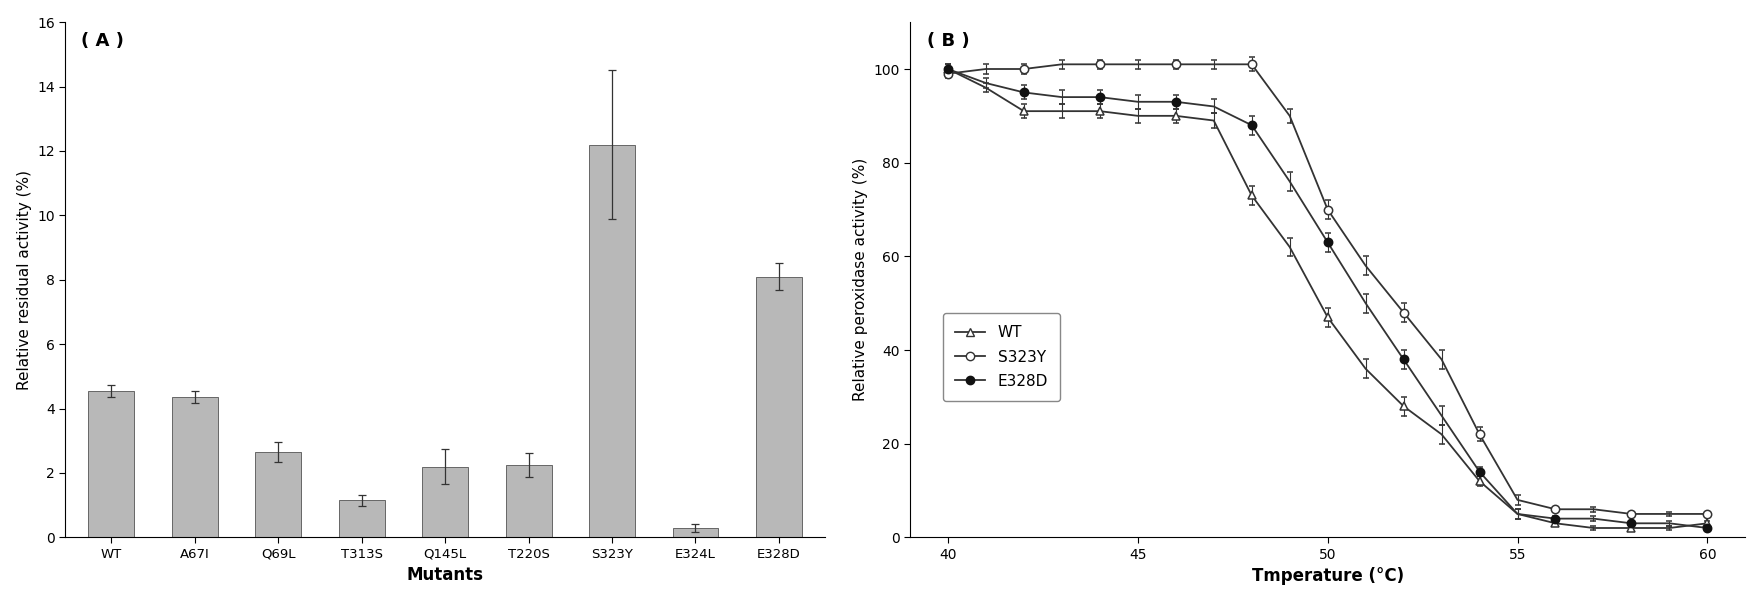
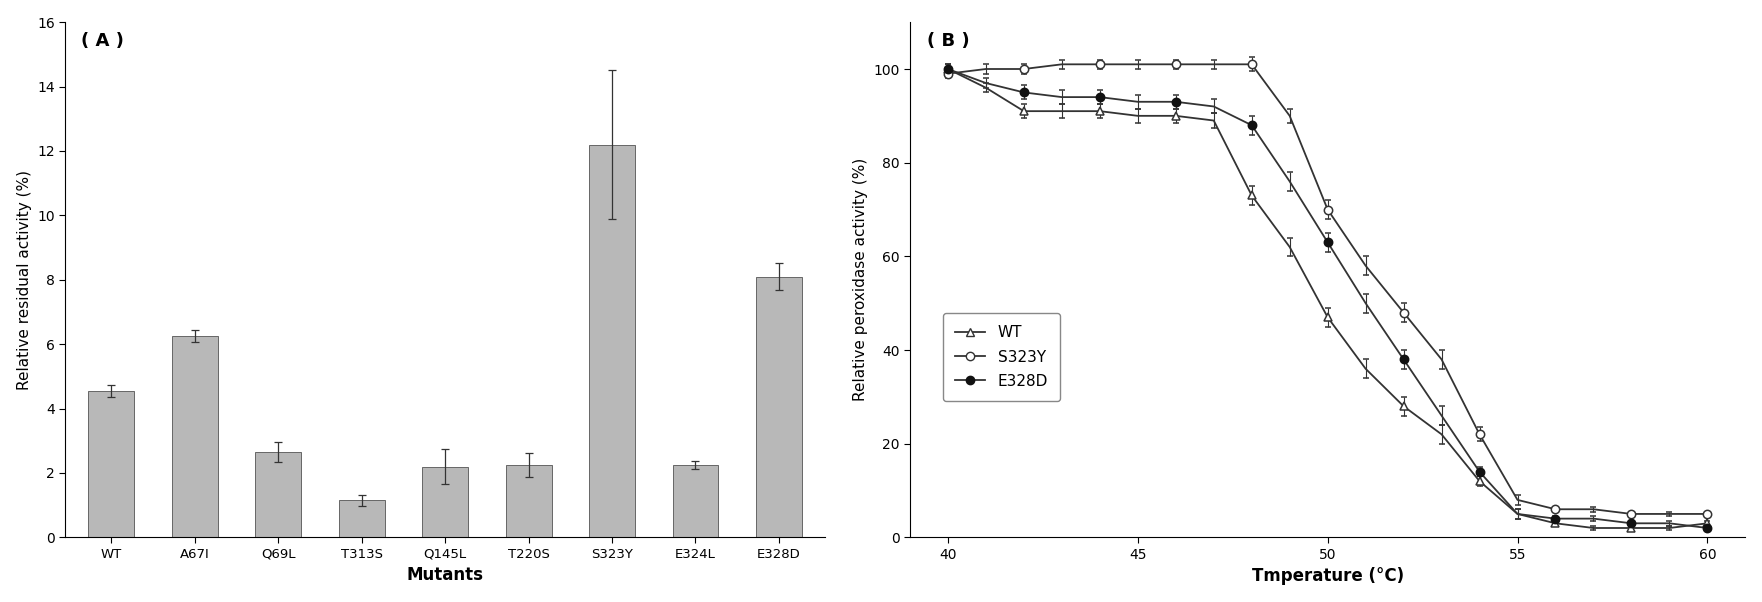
A67I: 4.35 -> 6.25
E324L: 0.30 -> 2.25
